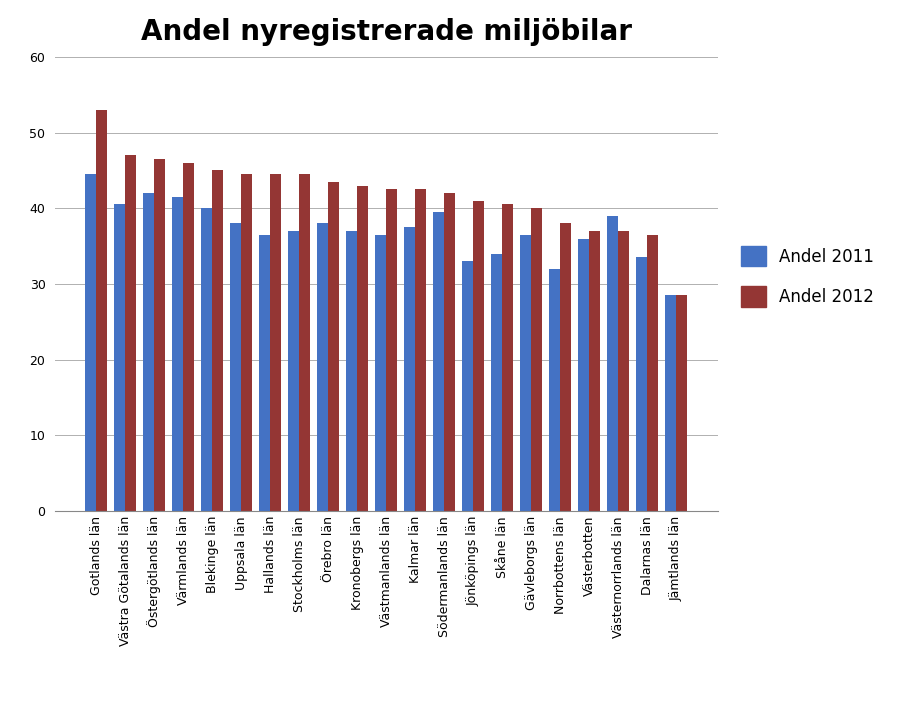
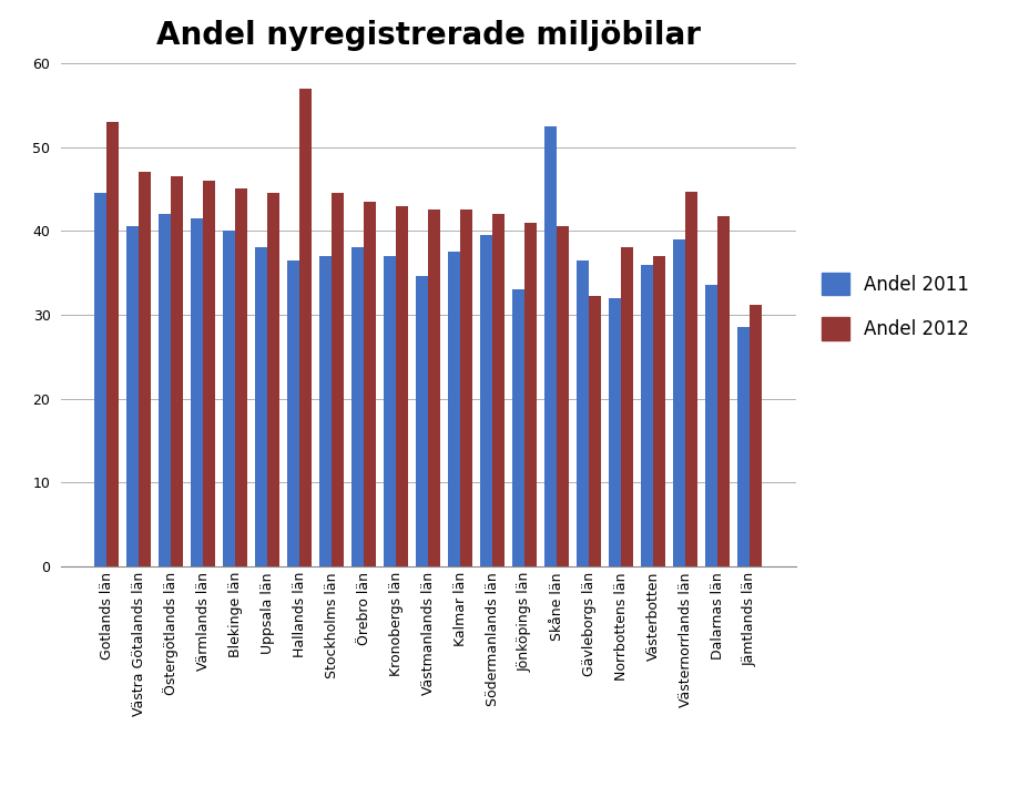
Andel 2012/Hallands län: 44.5 -> 57.0
Andel 2011/Västmanlands län: 36.5 -> 34.6
Andel 2011/Skåne län: 34.0 -> 52.4
Andel 2012/Gävleborgs län: 40.0 -> 32.2
Andel 2012/Västernorrlands län: 37.0 -> 44.6
Andel 2012/Dalarnas län: 36.5 -> 41.8
Andel 2012/Jämtlands län: 28.5 -> 31.2
